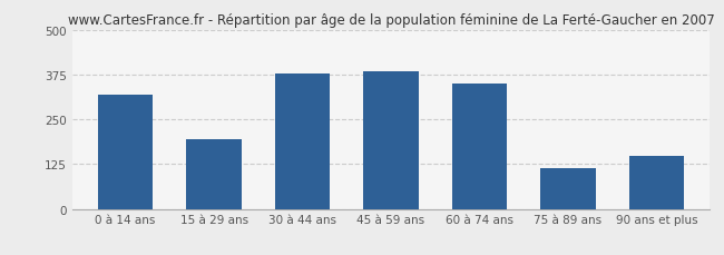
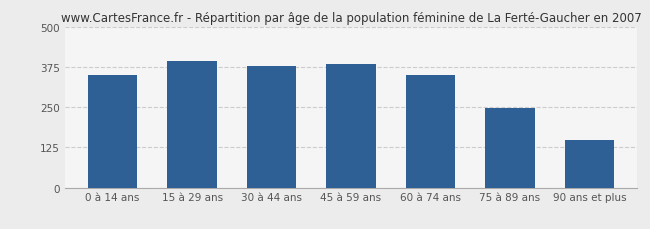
0 à 14 ans: 320 -> 350
15 à 29 ans: 195 -> 392
75 à 89 ans: 115 -> 248
